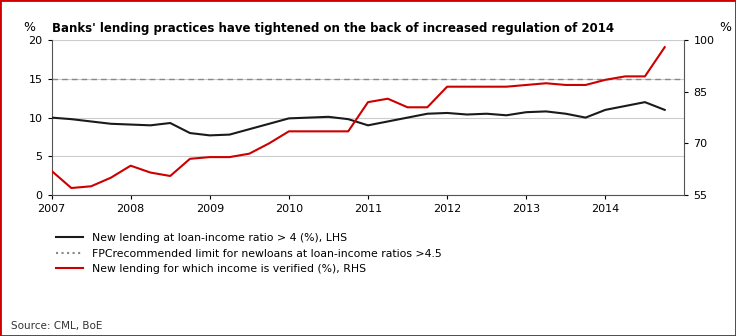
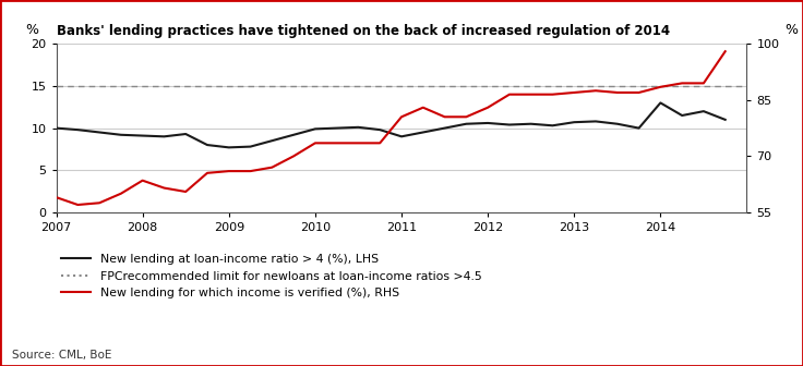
New lending for which income is verified (%), RHS/2007: 62.0 -> 59.0
New lending for which income is verified (%), RHS/2011: 82.0 -> 80.5
New lending for which income is verified (%), RHS/2012: 86.5 -> 83.0
New lending at loan-income ratio > 4 (%), LHS/2014: 11.0 -> 13.0
